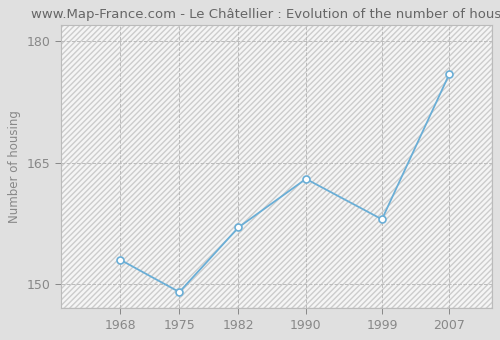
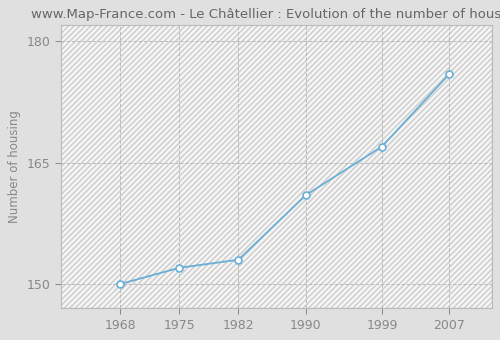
1968: 153 -> 150
1975: 149 -> 152
1982: 157 -> 153
1990: 163 -> 161
1999: 158 -> 167
